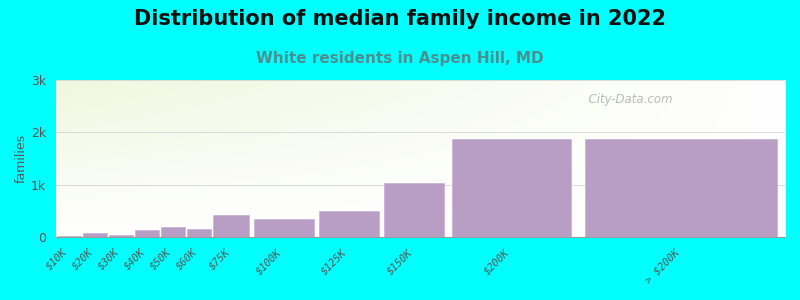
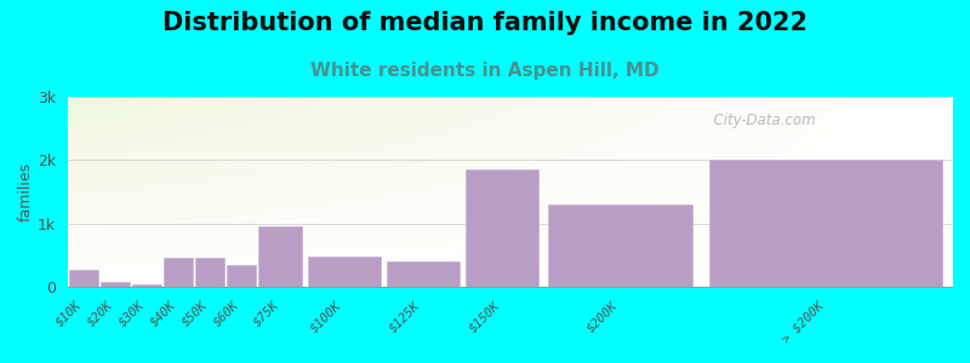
$10K: 0.02k -> 0.28k
$40K: 0.13k -> 0.46k
$50K: 0.20k -> 0.46k
$60K: 0.16k -> 0.34k
$75K: 0.43k -> 0.96k
$100K: 0.34k -> 0.48k
$125K: 0.51k -> 0.40k
$150K: 1.04k -> 1.86k
$200K: 1.87k -> 1.30k
> $200K: 1.87k -> 2.00k
